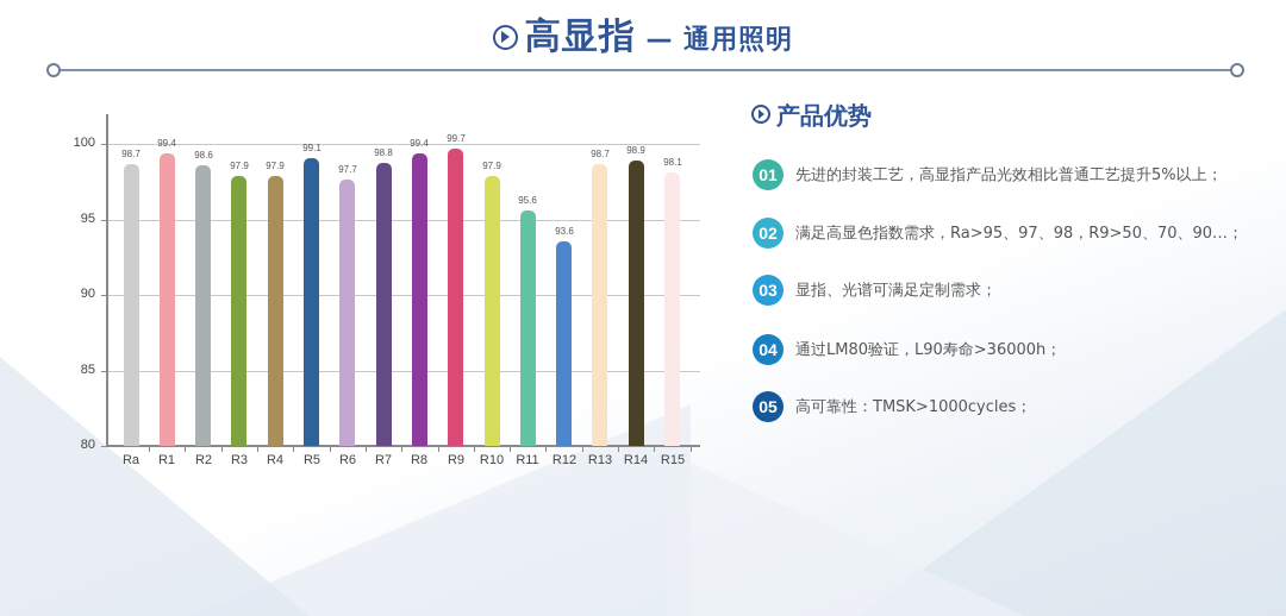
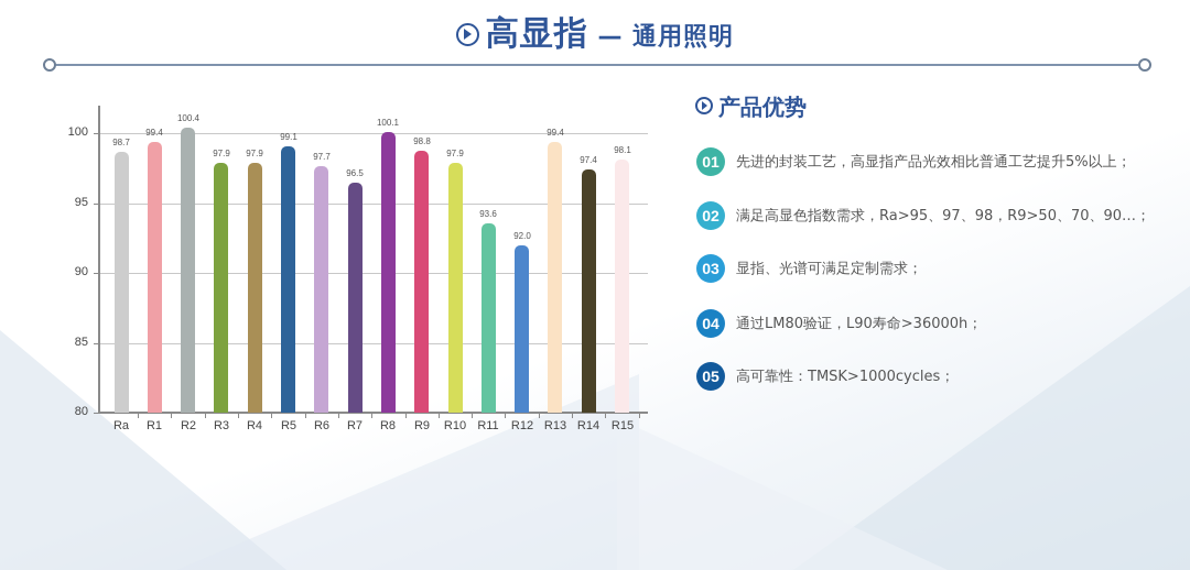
R2: 98.6 -> 100.4
R7: 98.8 -> 96.5
R8: 99.4 -> 100.1
R9: 99.7 -> 98.8
R11: 95.6 -> 93.6
R12: 93.6 -> 92.0
R13: 98.7 -> 99.4
R14: 98.9 -> 97.4
